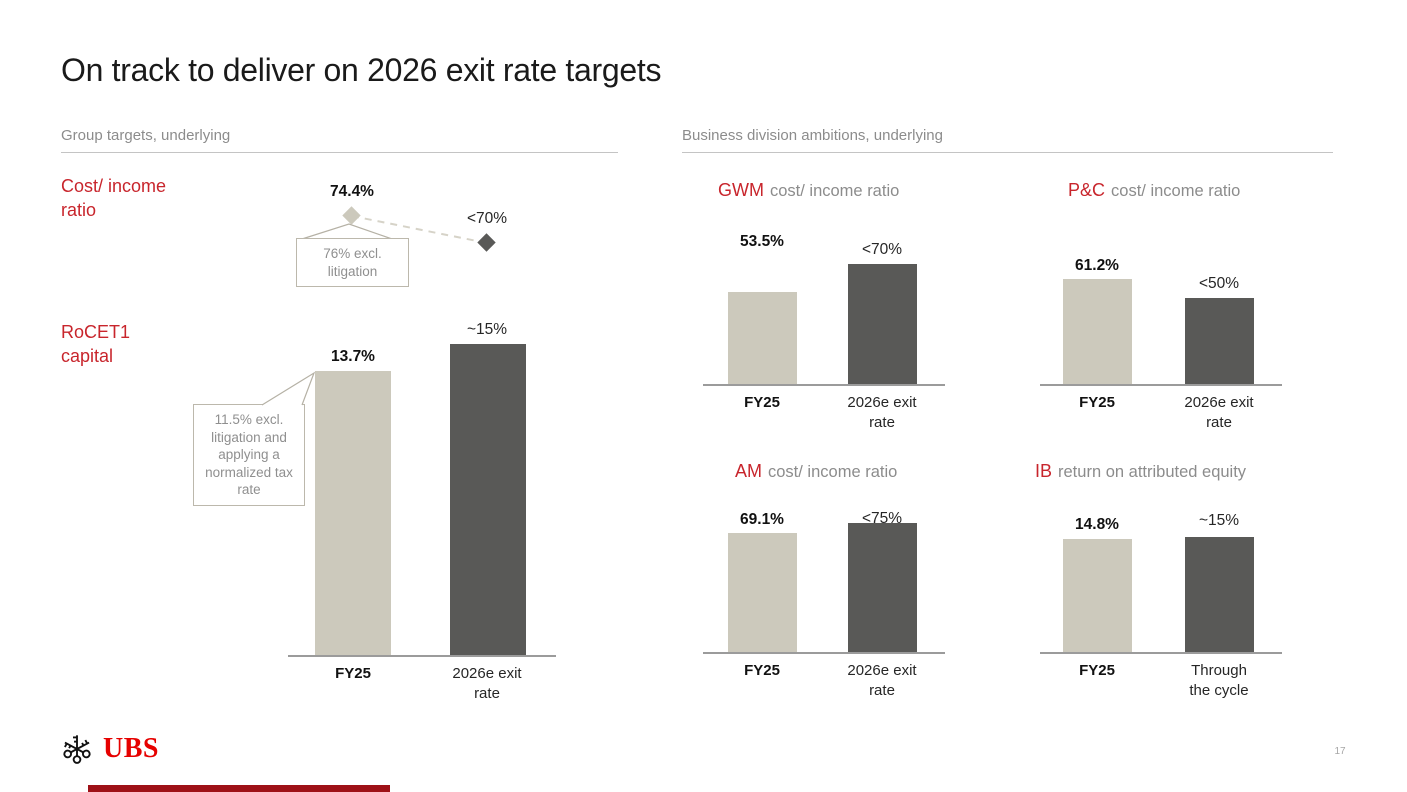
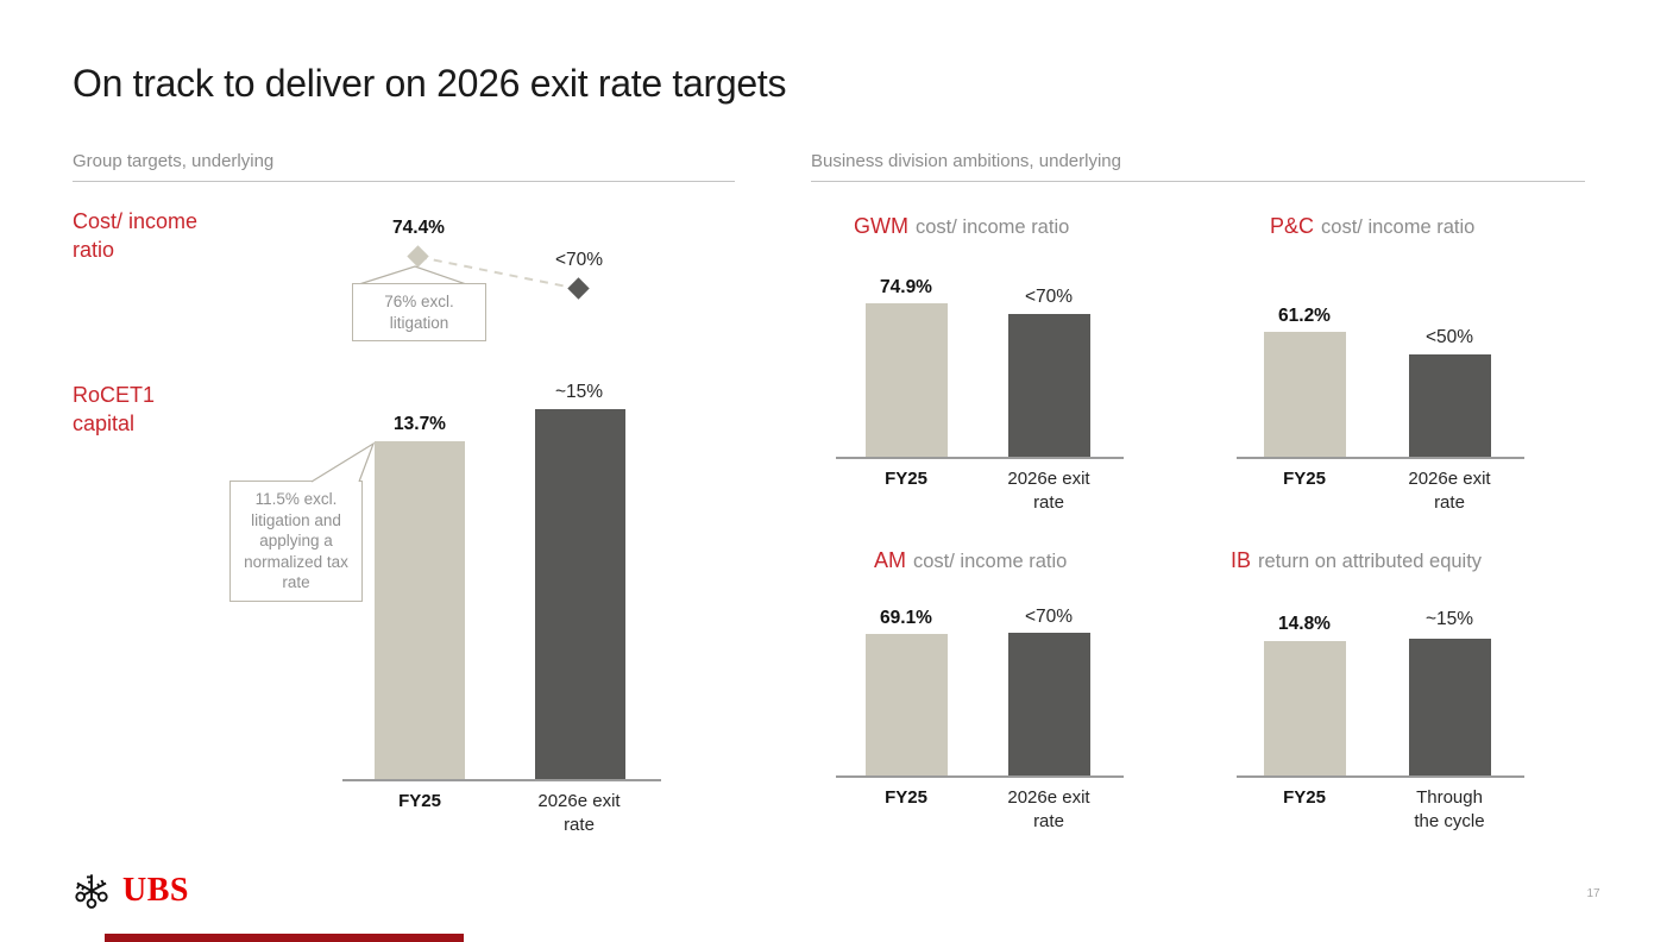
GWM cost/ income ratio/FY25: 53.5% -> 74.9%
AM cost/ income ratio/2026e exit rate: 75 -> 70
